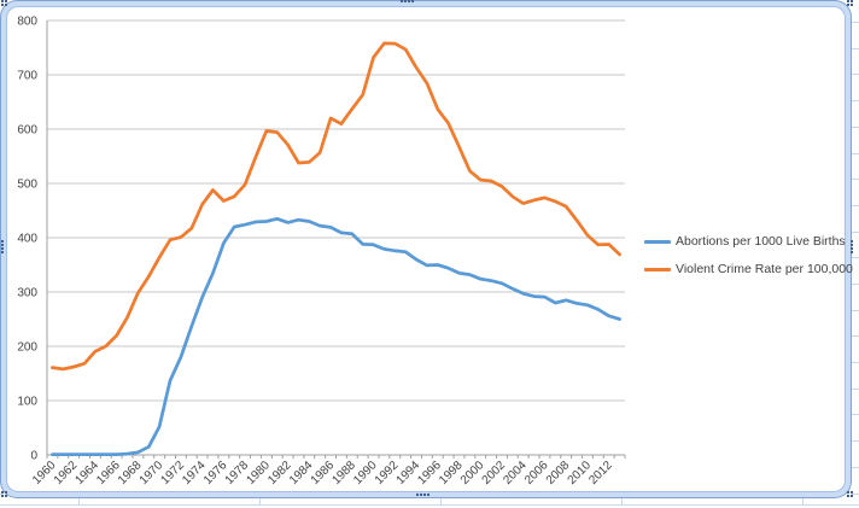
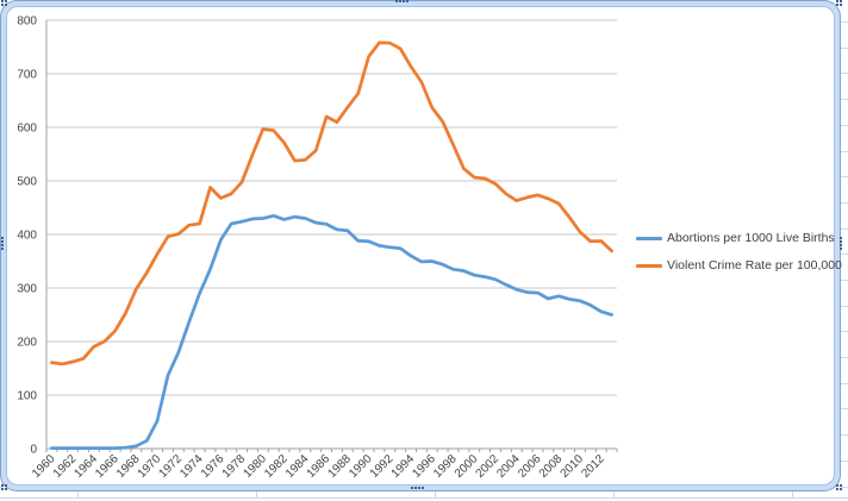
Violent Crime Rate per 100,000/1974: 460 -> 420
